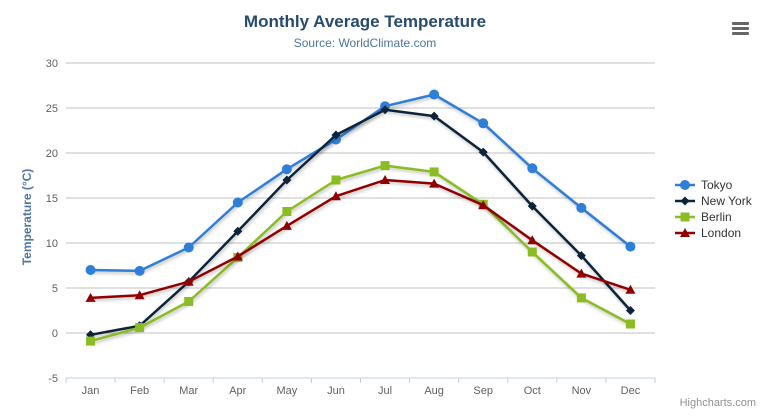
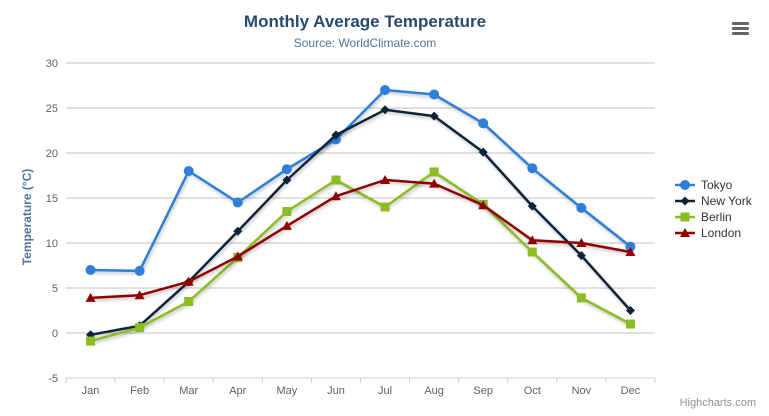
Tokyo/Mar: 10 -> 18
Tokyo/Jul: 25 -> 27
Berlin/Jul: 19 -> 14
London/Nov: 7 -> 10
London/Dec: 5 -> 9
